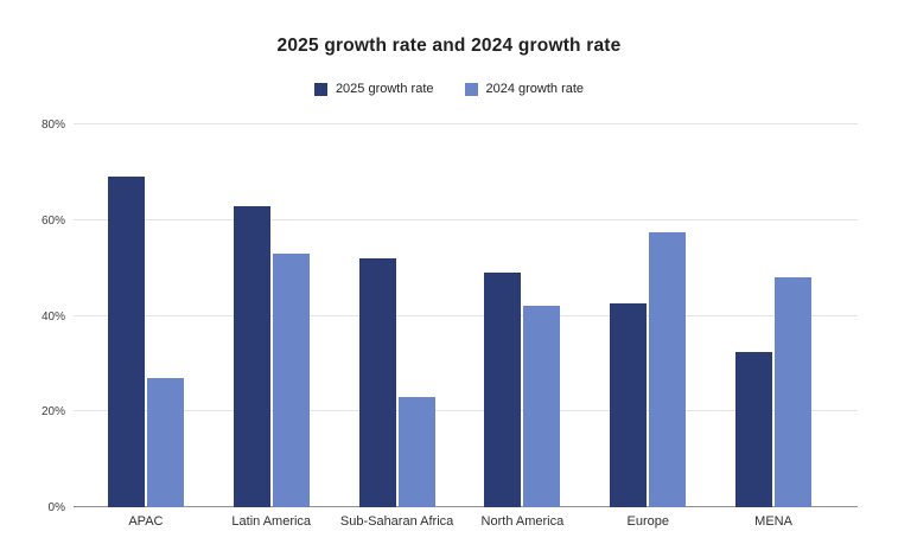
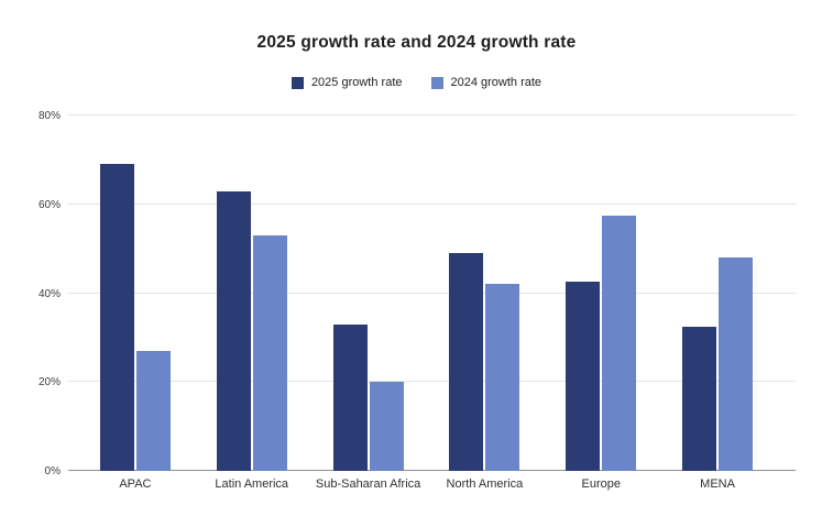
2025 growth rate/Sub-Saharan Africa: 52% -> 33%
2024 growth rate/Sub-Saharan Africa: 23% -> 20%
